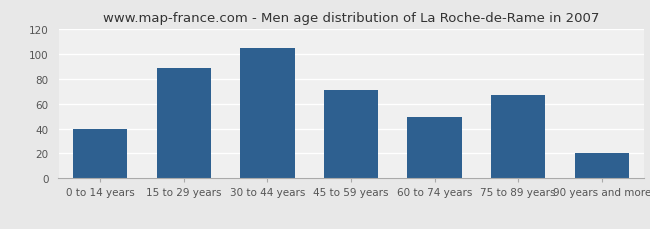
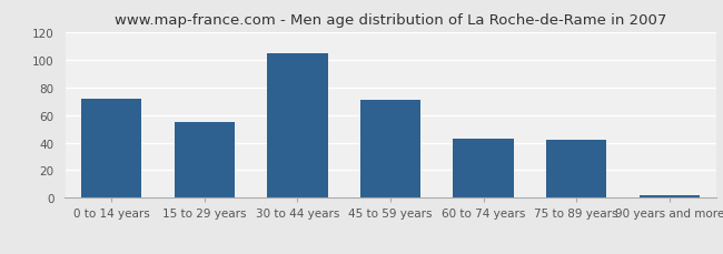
0 to 14 years: 40 -> 72
15 to 29 years: 89 -> 55
60 to 74 years: 49 -> 43
75 to 89 years: 67 -> 42
90 years and more: 20 -> 2
